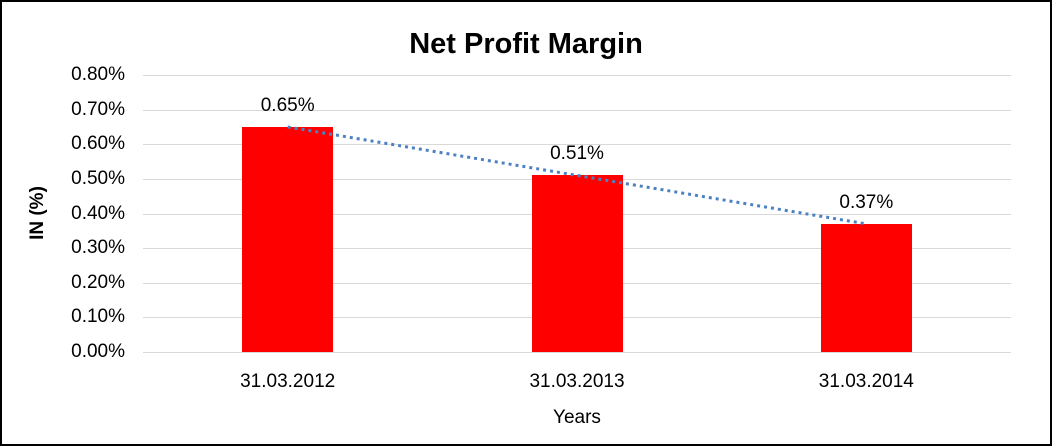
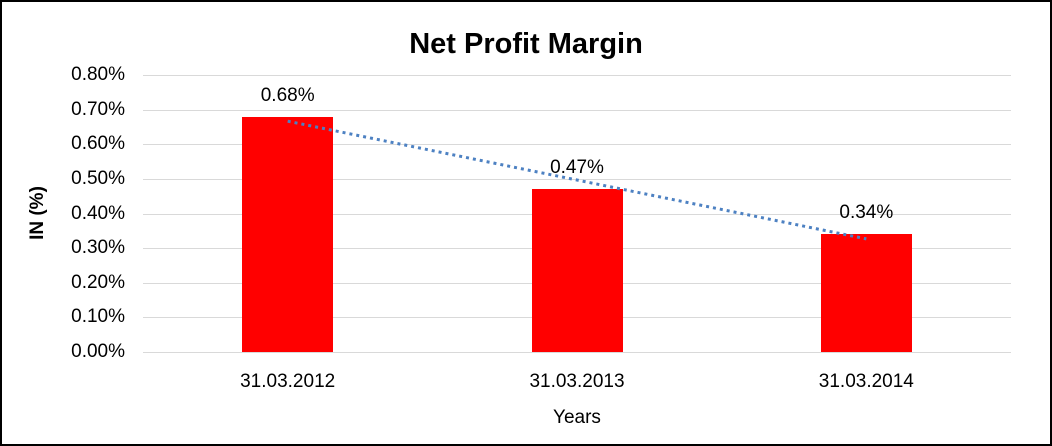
31.03.2012: 0.65% -> 0.68%
31.03.2013: 0.51% -> 0.47%
31.03.2014: 0.37% -> 0.34%
